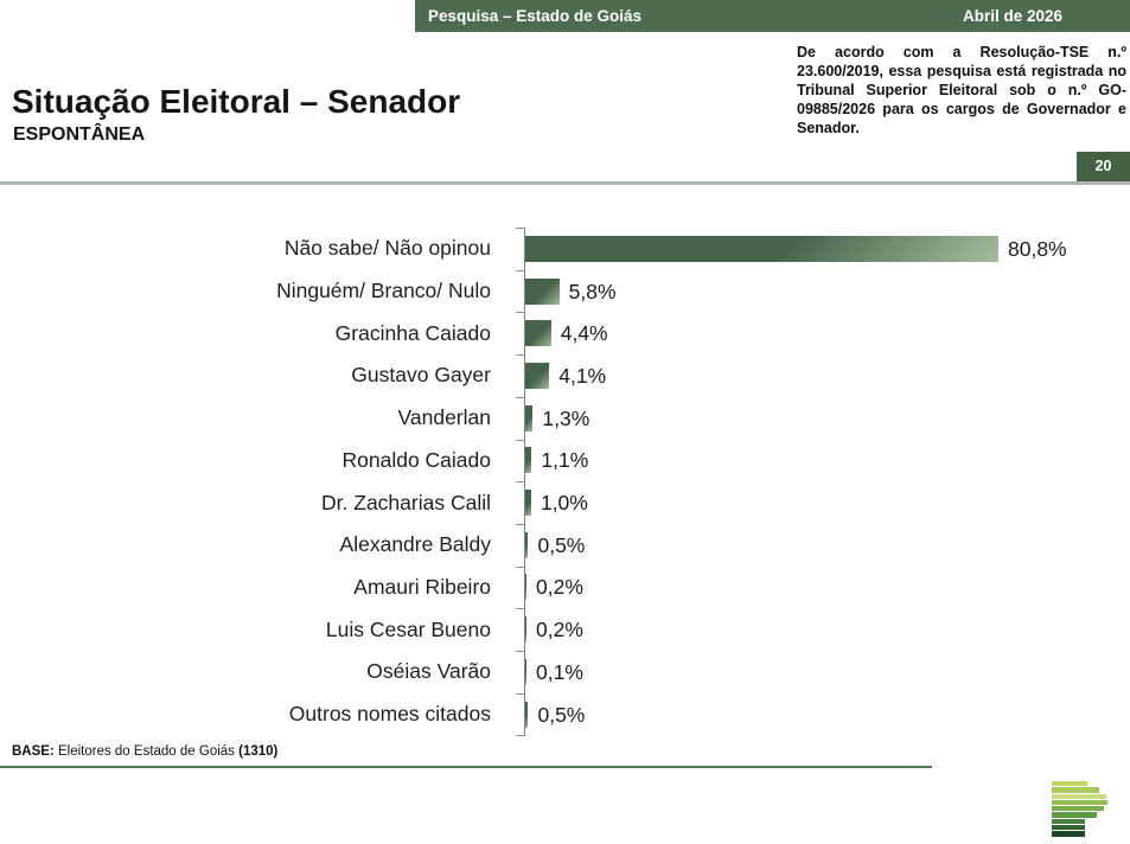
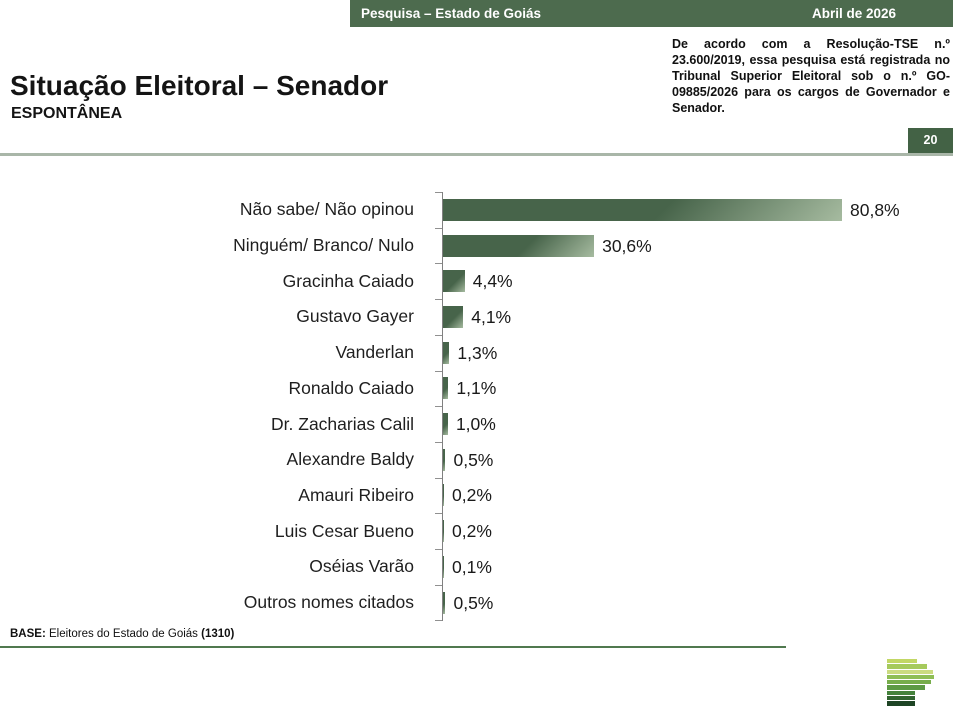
Ninguém/ Branco/ Nulo: 5,8% -> 30,6%
